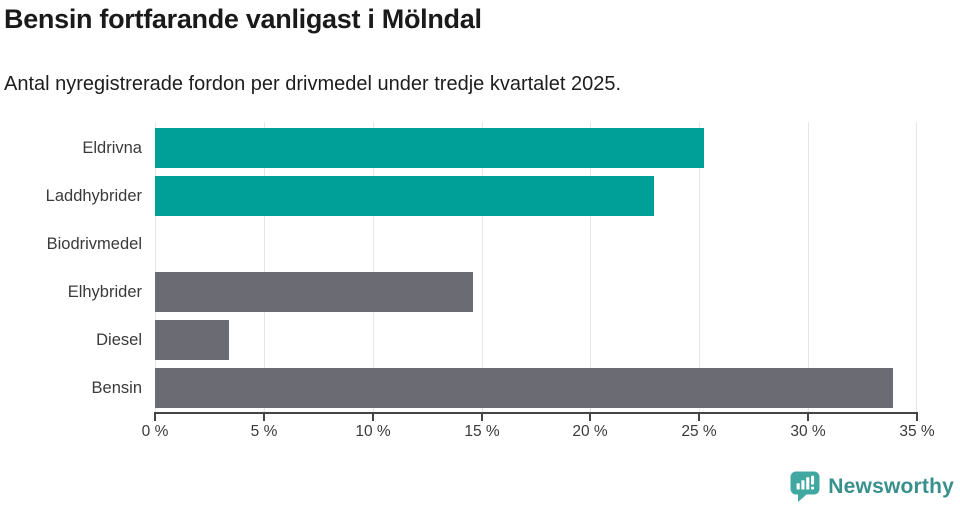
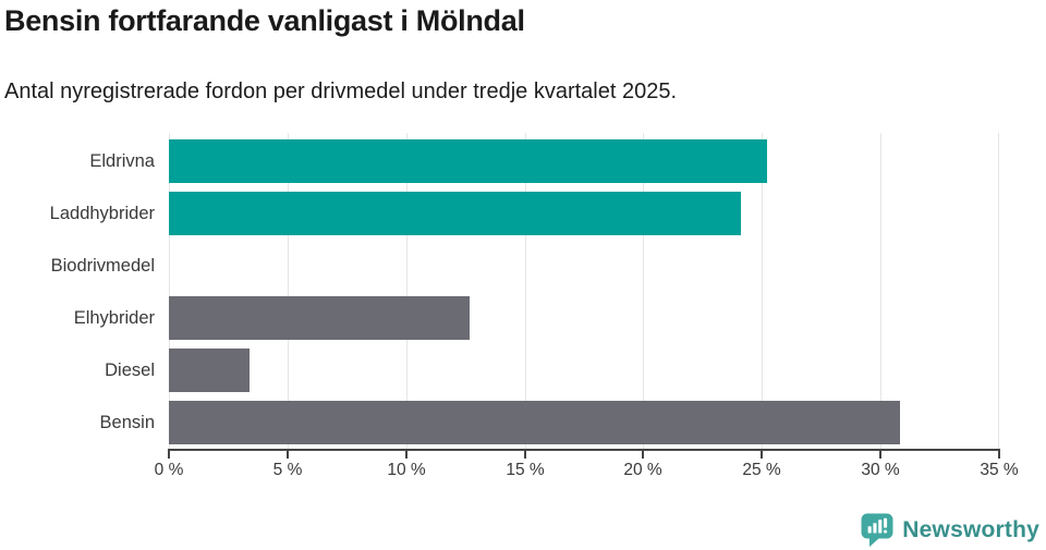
Laddhybrider: 22.9% -> 24.1%
Elhybrider: 14.6% -> 12.7%
Bensin: 33.9% -> 30.8%
